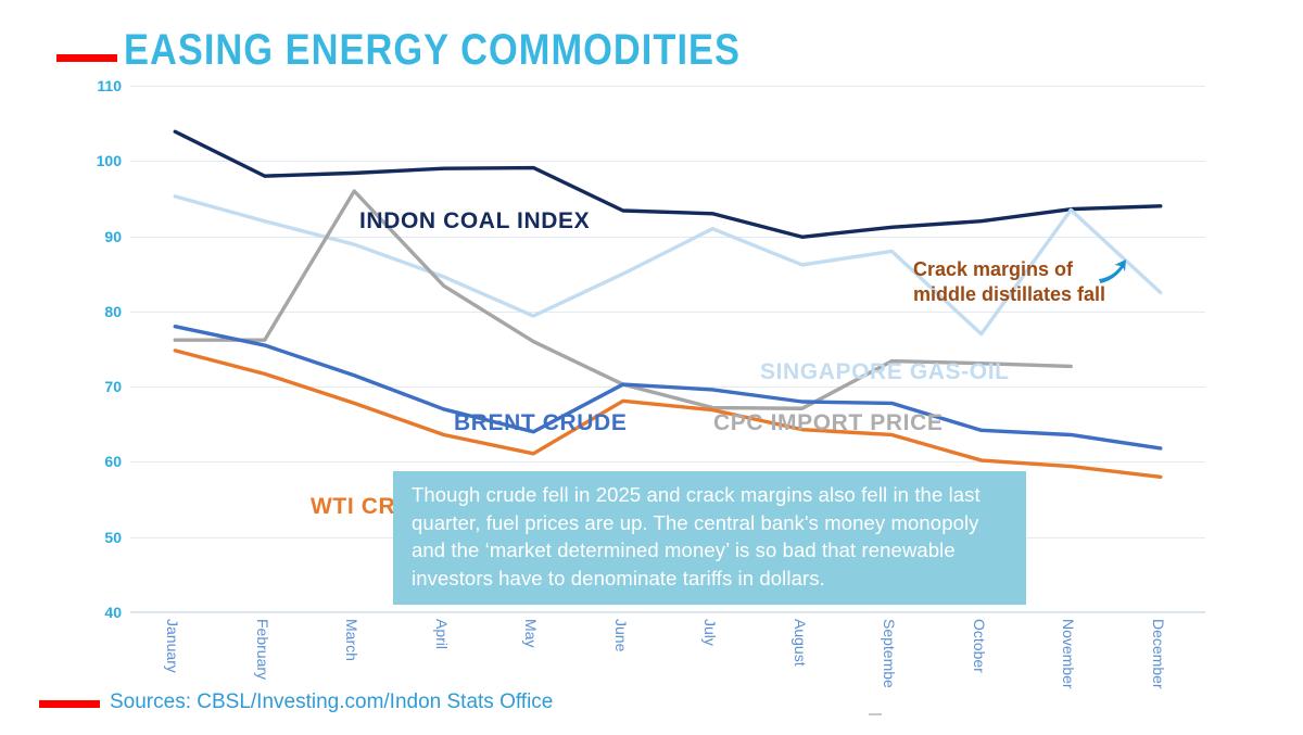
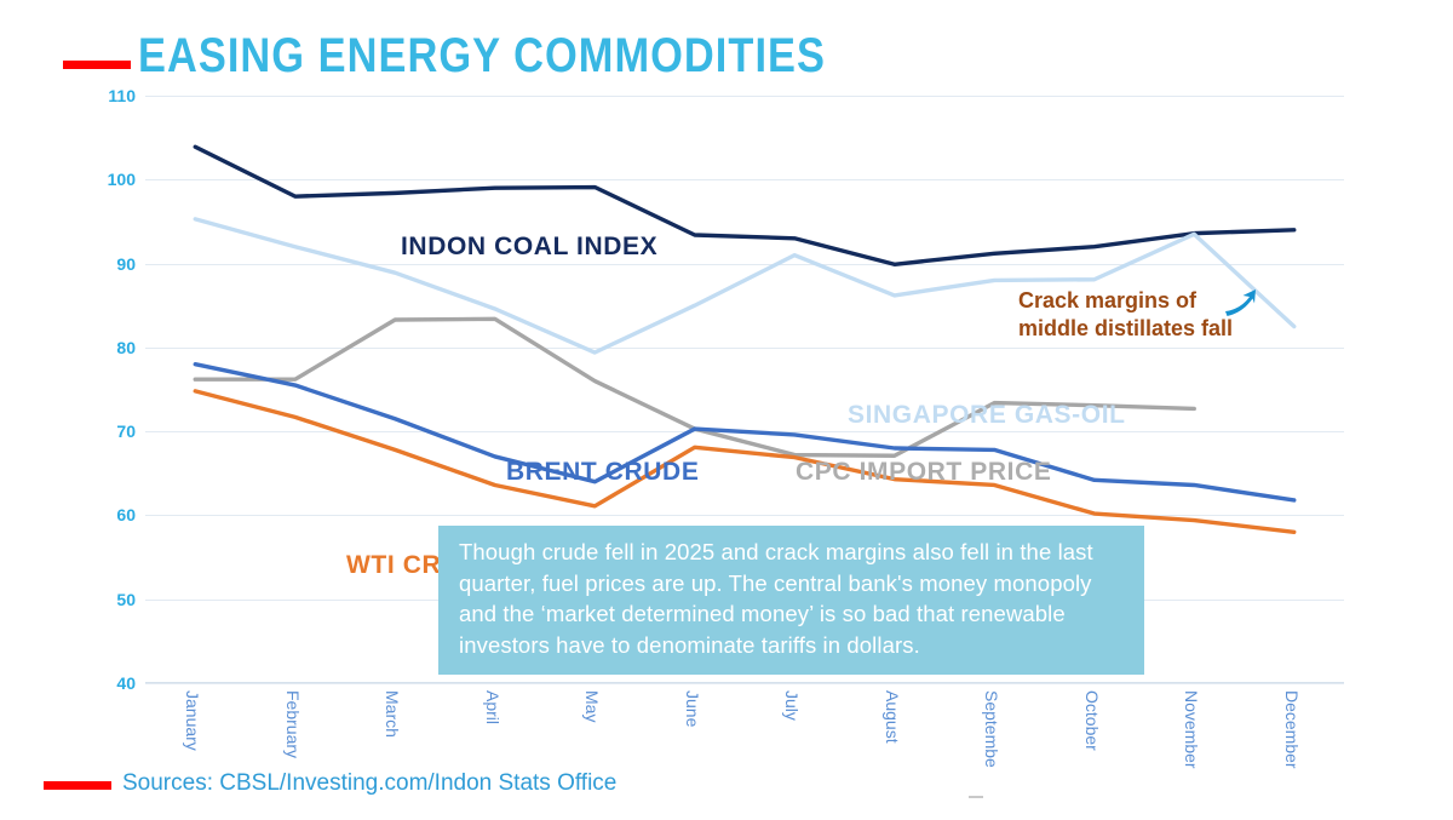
CPC IMPORT PRICE/March: 96 -> 83
SINGAPORE GAS-OIL/October: 77 -> 88
